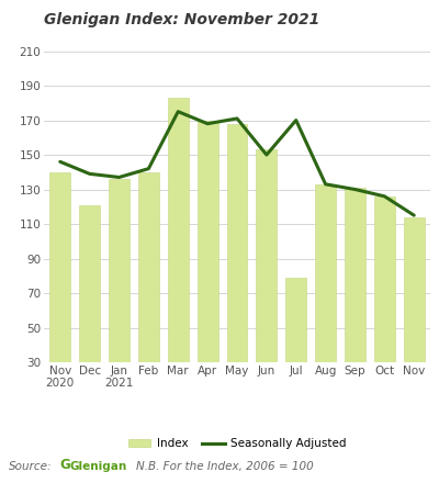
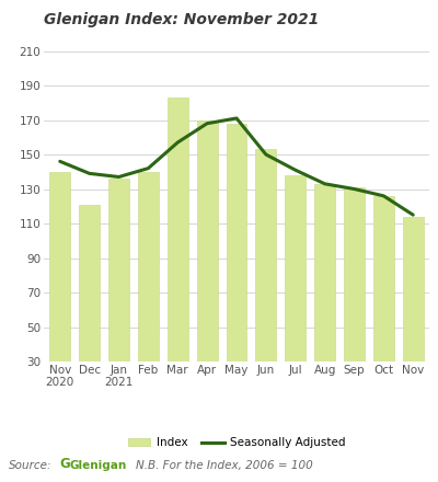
Seasonally Adjusted/Mar: 175 -> 157
Index/Jul: 79 -> 138
Seasonally Adjusted/Jul: 170 -> 141
